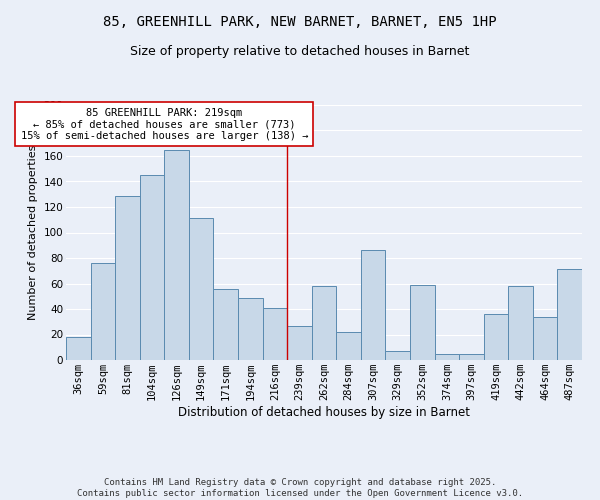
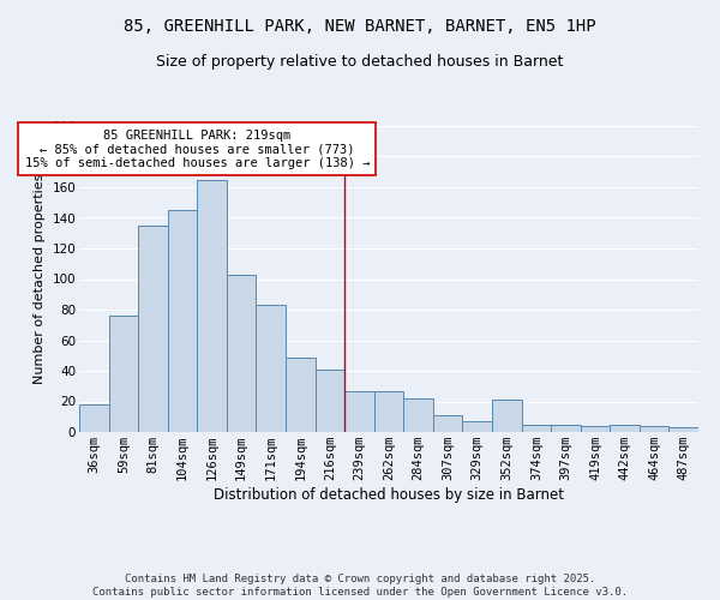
81sqm: 129 -> 135
149sqm: 111 -> 103
171sqm: 56 -> 83
262sqm: 58 -> 27
307sqm: 86 -> 11
352sqm: 59 -> 21
419sqm: 36 -> 4
442sqm: 58 -> 5
464sqm: 34 -> 4
487sqm: 71 -> 3
